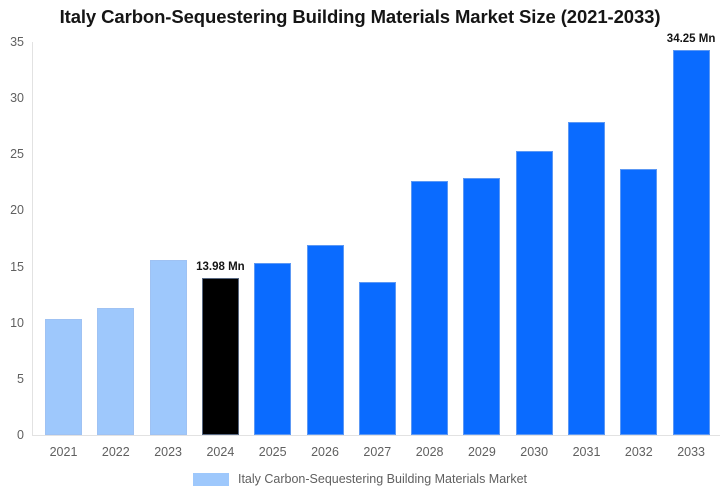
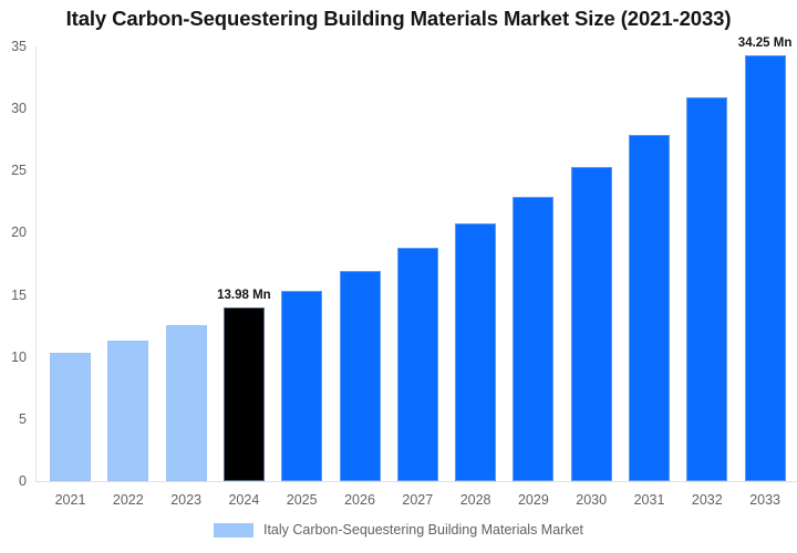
2023: 15.6 -> 12.6
2027: 13.6 -> 18.8
2028: 22.6 -> 20.8
2032: 23.7 -> 30.9
